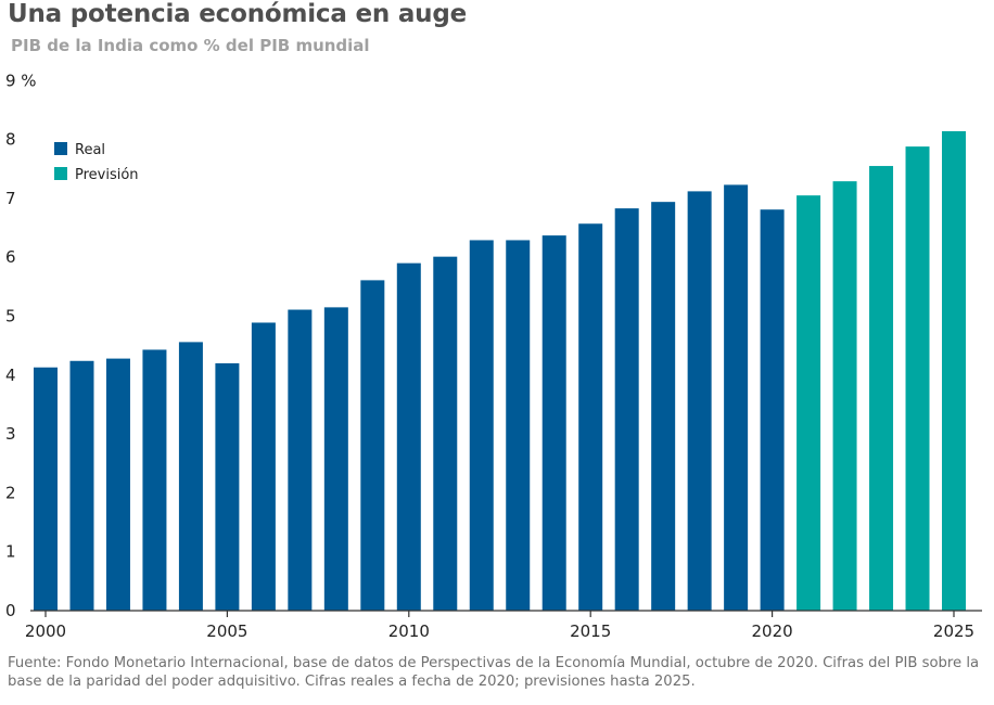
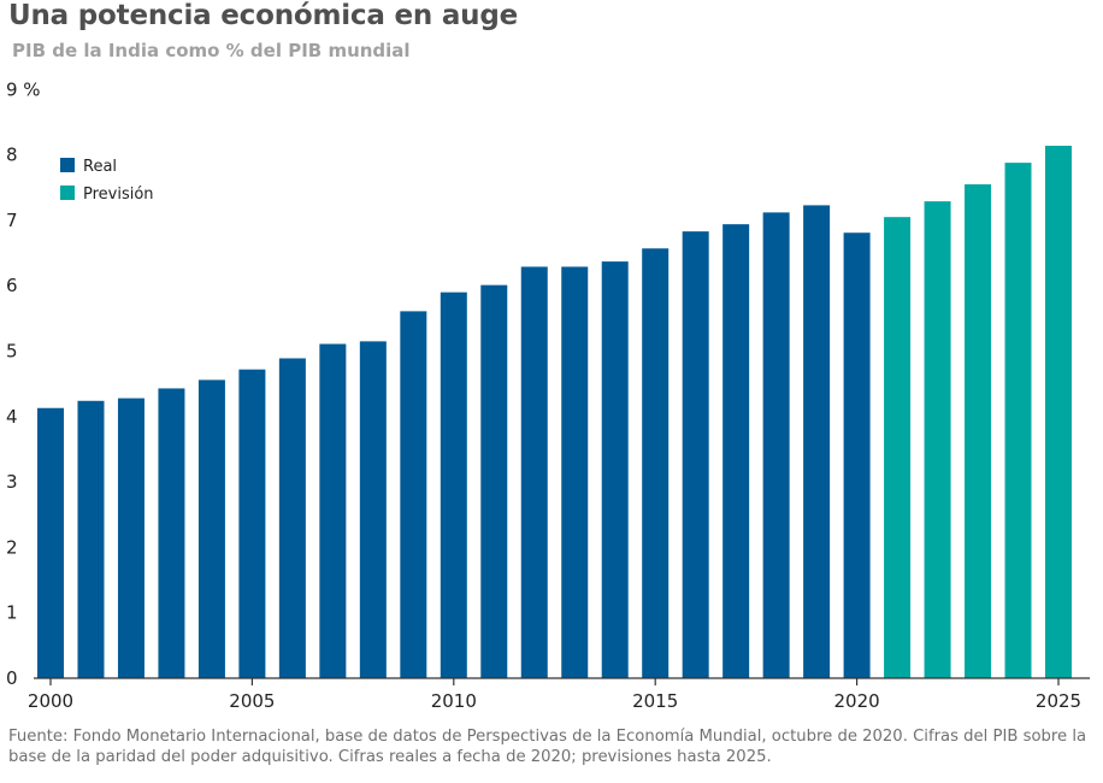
2005: 4.2% -> 4.7%
